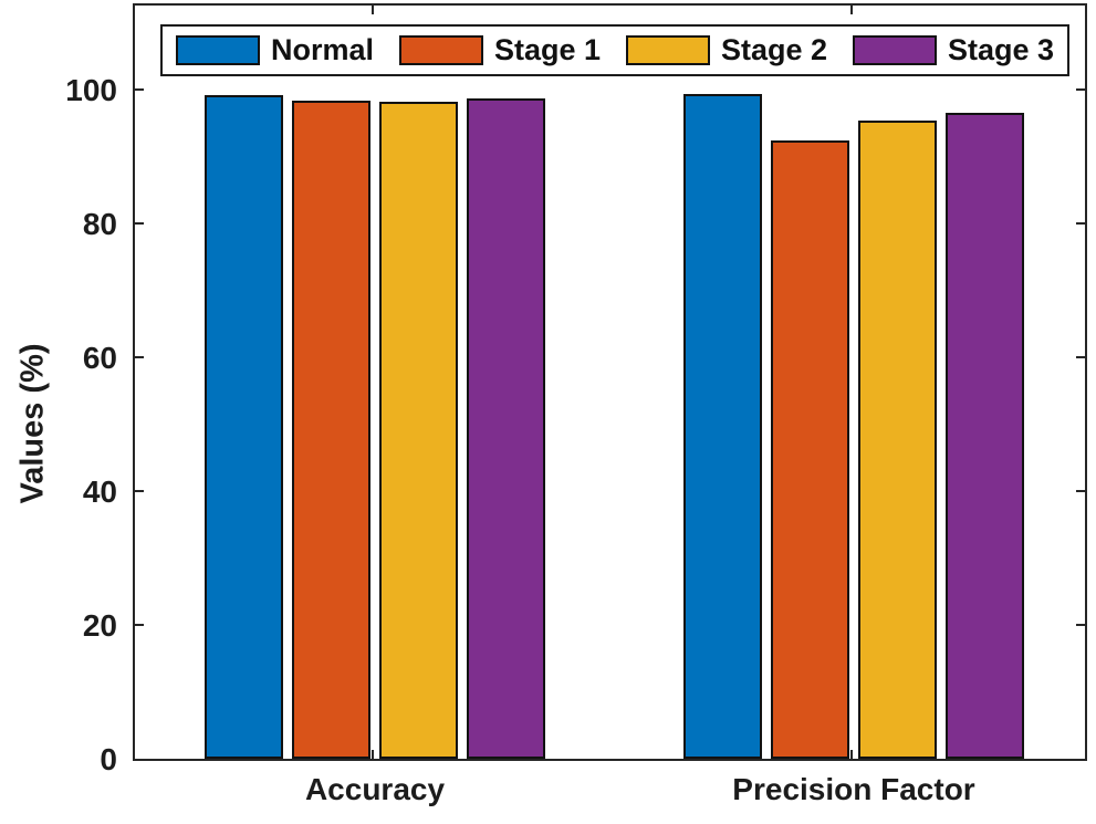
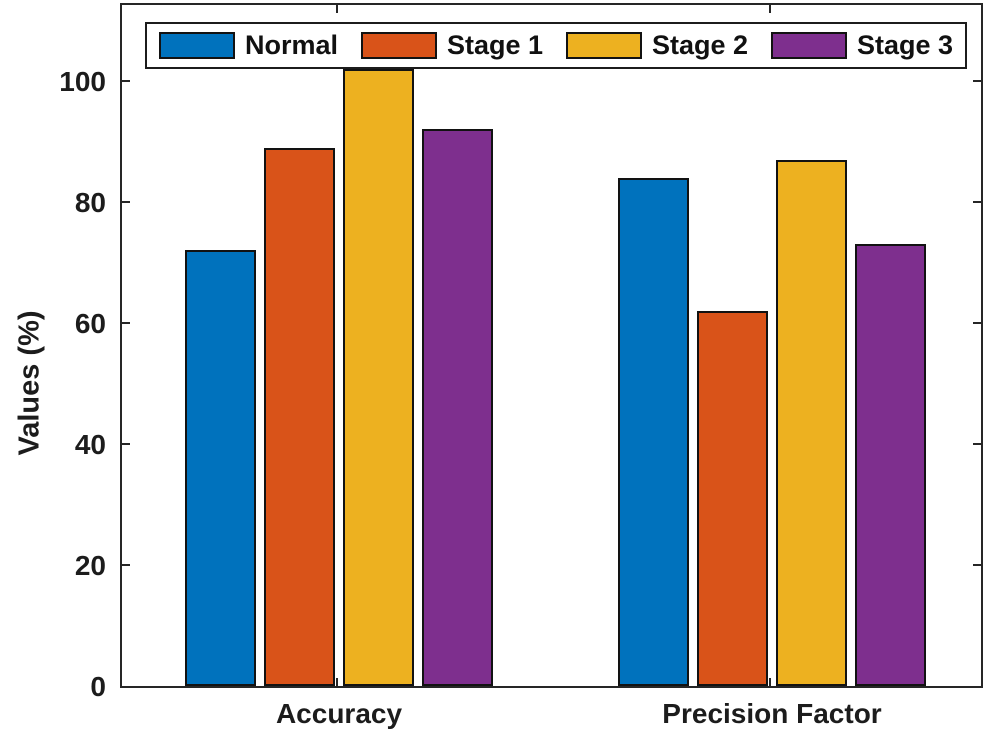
Normal/Accuracy: 99 -> 72
Stage 1/Accuracy: 98 -> 89
Stage 2/Accuracy: 98 -> 102
Stage 3/Accuracy: 99 -> 92
Normal/Precision Factor: 99 -> 84
Stage 1/Precision Factor: 92 -> 62
Stage 2/Precision Factor: 95 -> 87
Stage 3/Precision Factor: 97 -> 73
